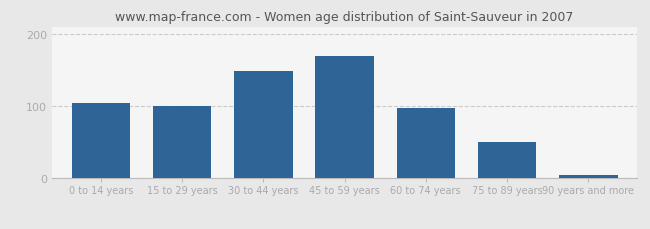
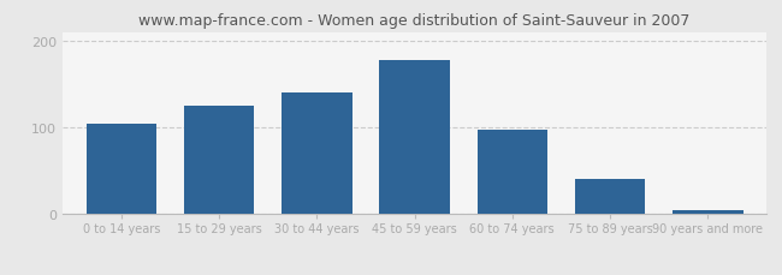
15 to 29 years: 100 -> 125
30 to 44 years: 148 -> 140
45 to 59 years: 170 -> 178
75 to 89 years: 50 -> 40
